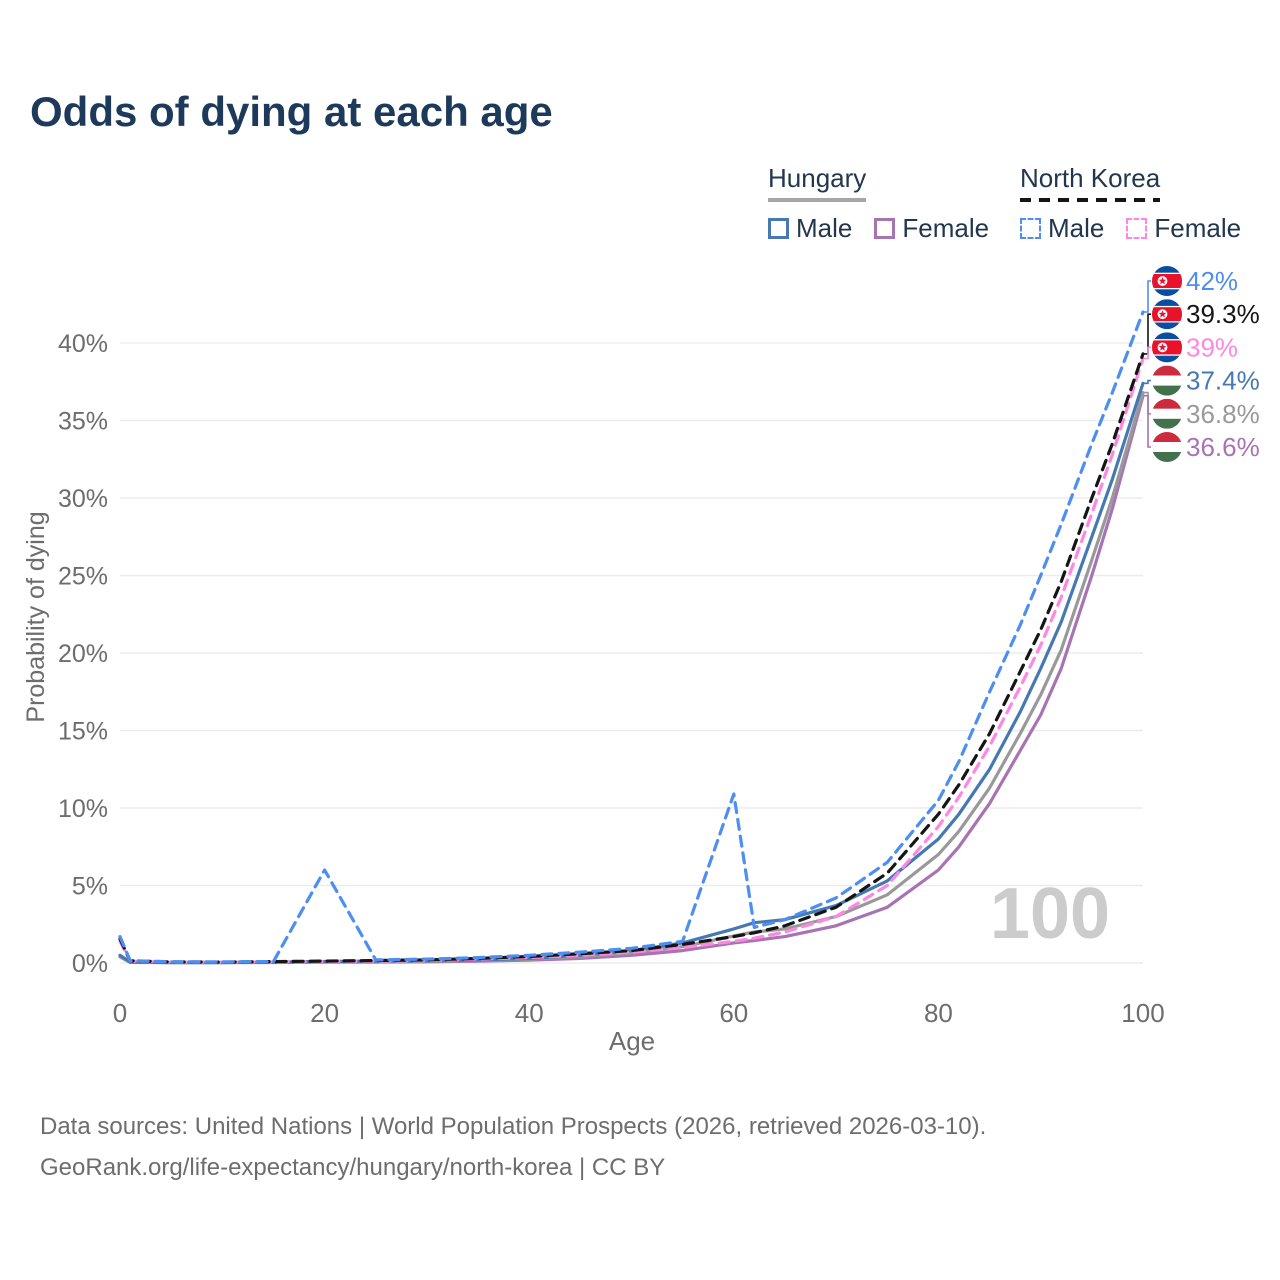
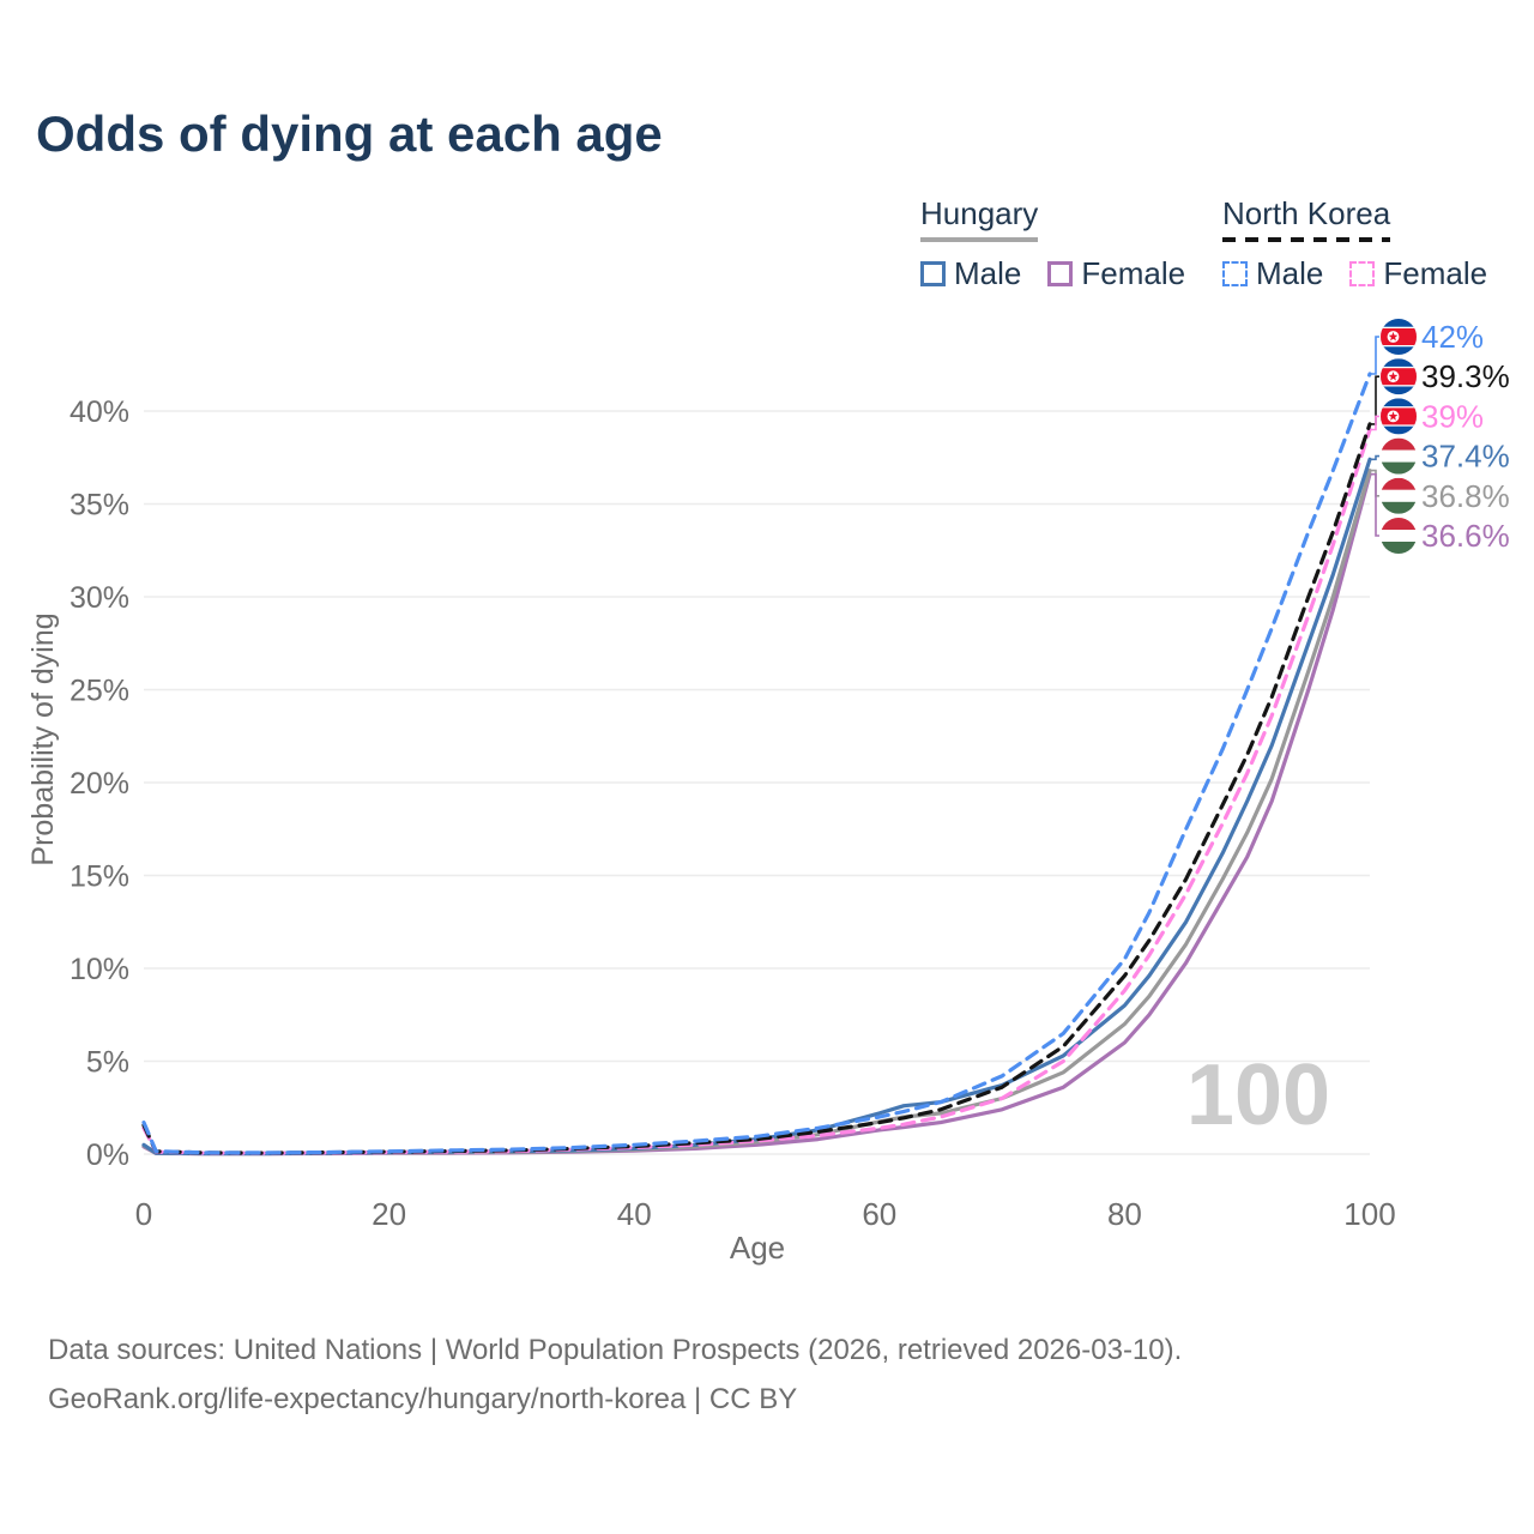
North Korea Male/20: 6.0% -> 0.1%
North Korea Male/60: 10.9% -> 2.0%
